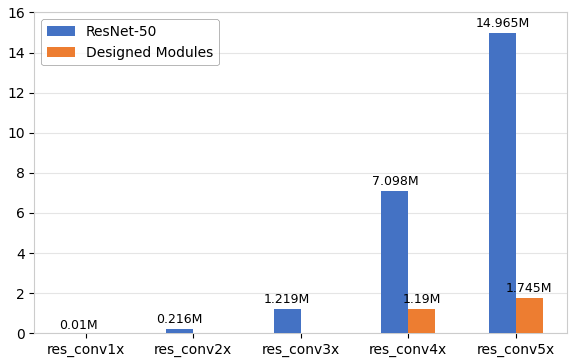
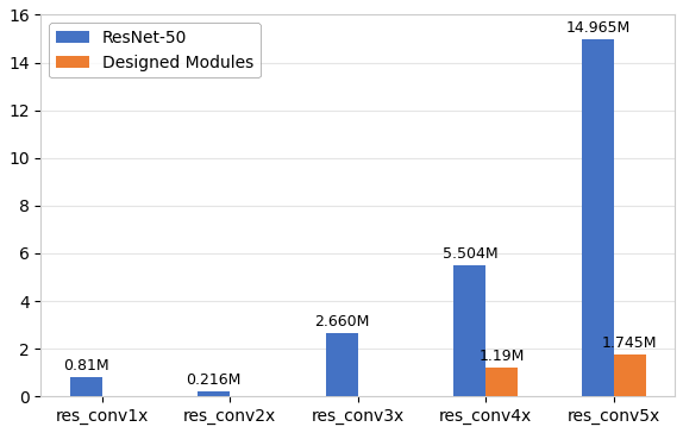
ResNet-50/res_conv1x: 0.01M -> 0.81M
ResNet-50/res_conv3x: 1.219M -> 2.660M
ResNet-50/res_conv4x: 7.098M -> 5.504M
